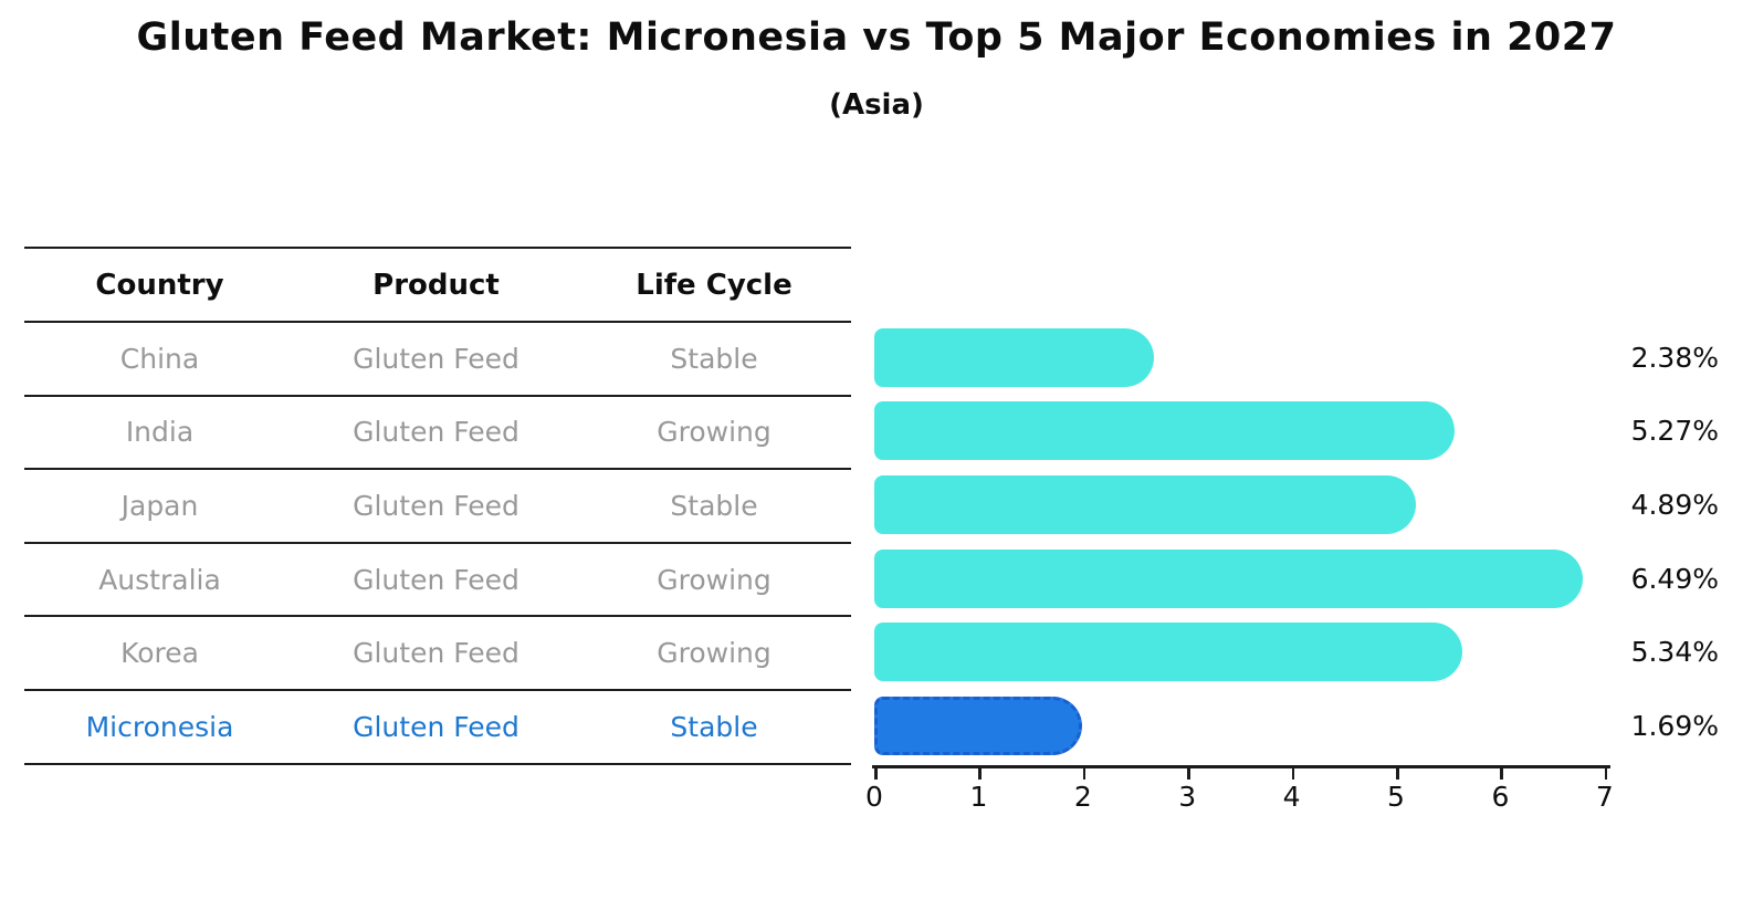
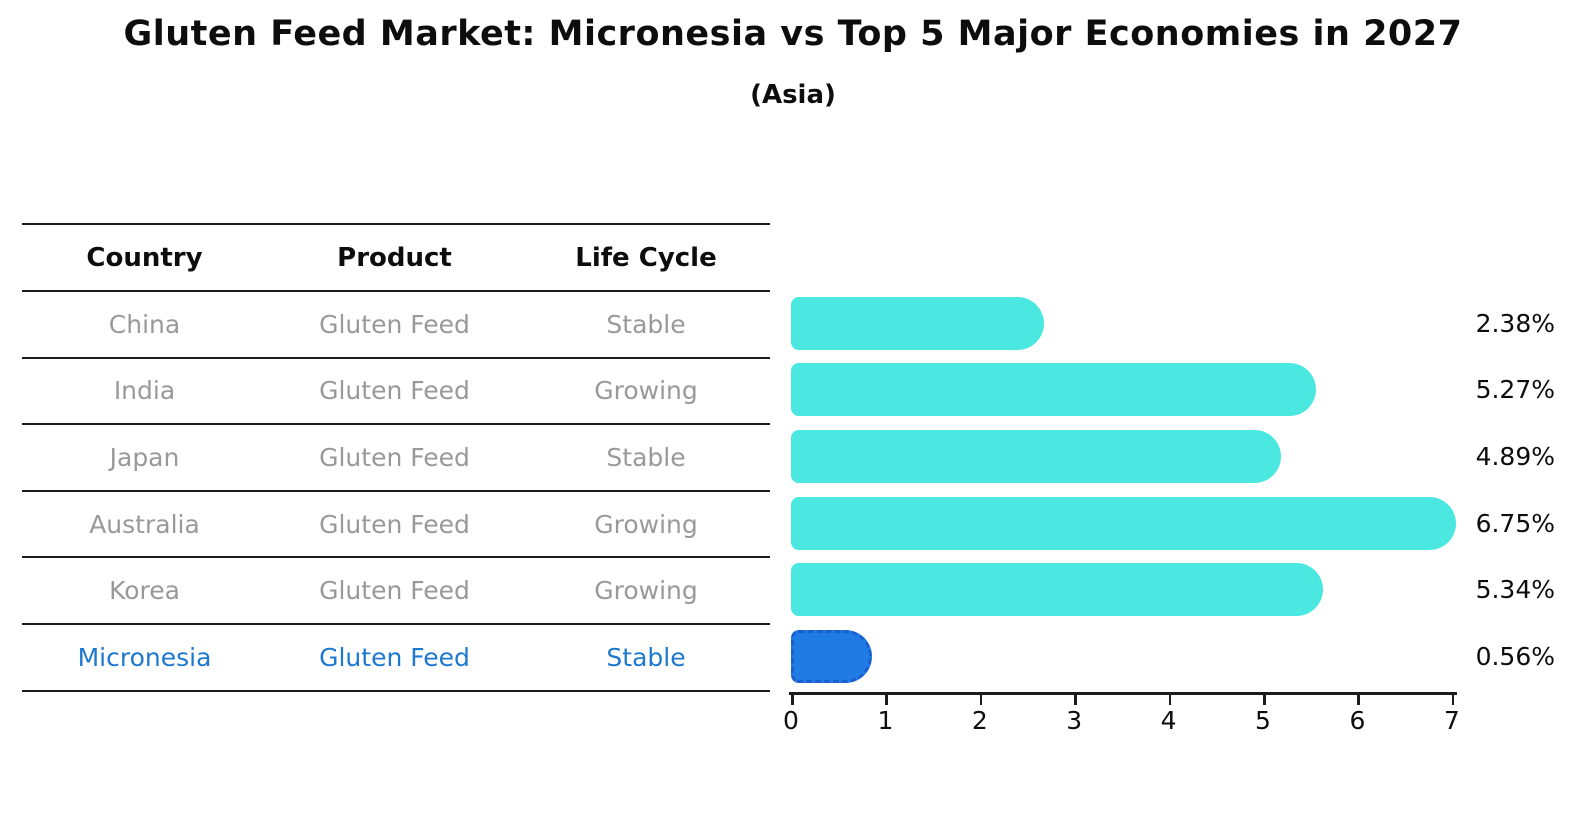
Australia: 6.49% -> 6.75%
Micronesia: 1.69% -> 0.56%
